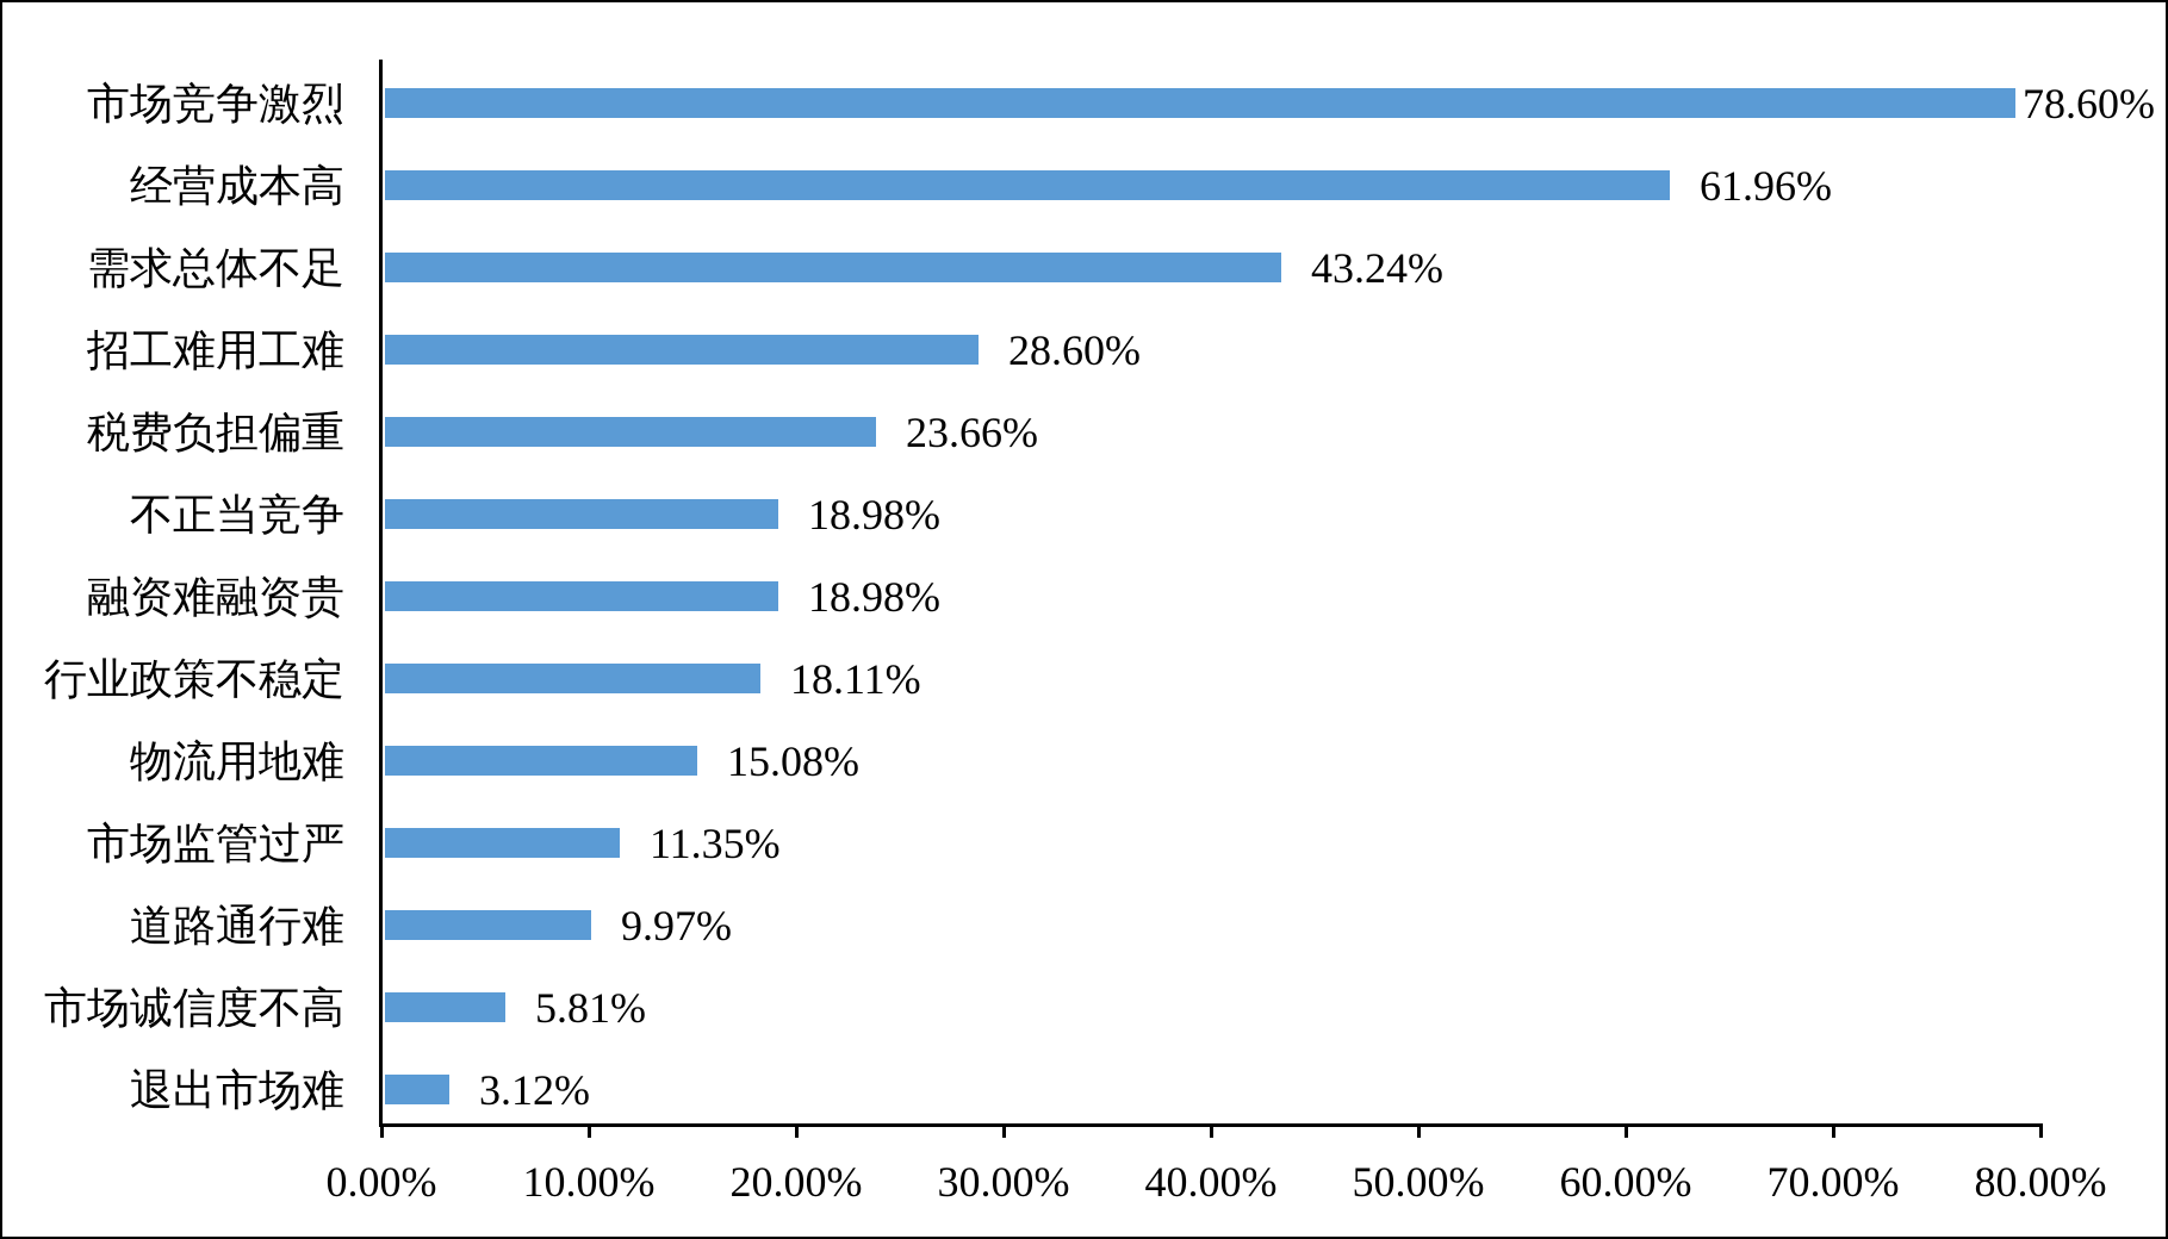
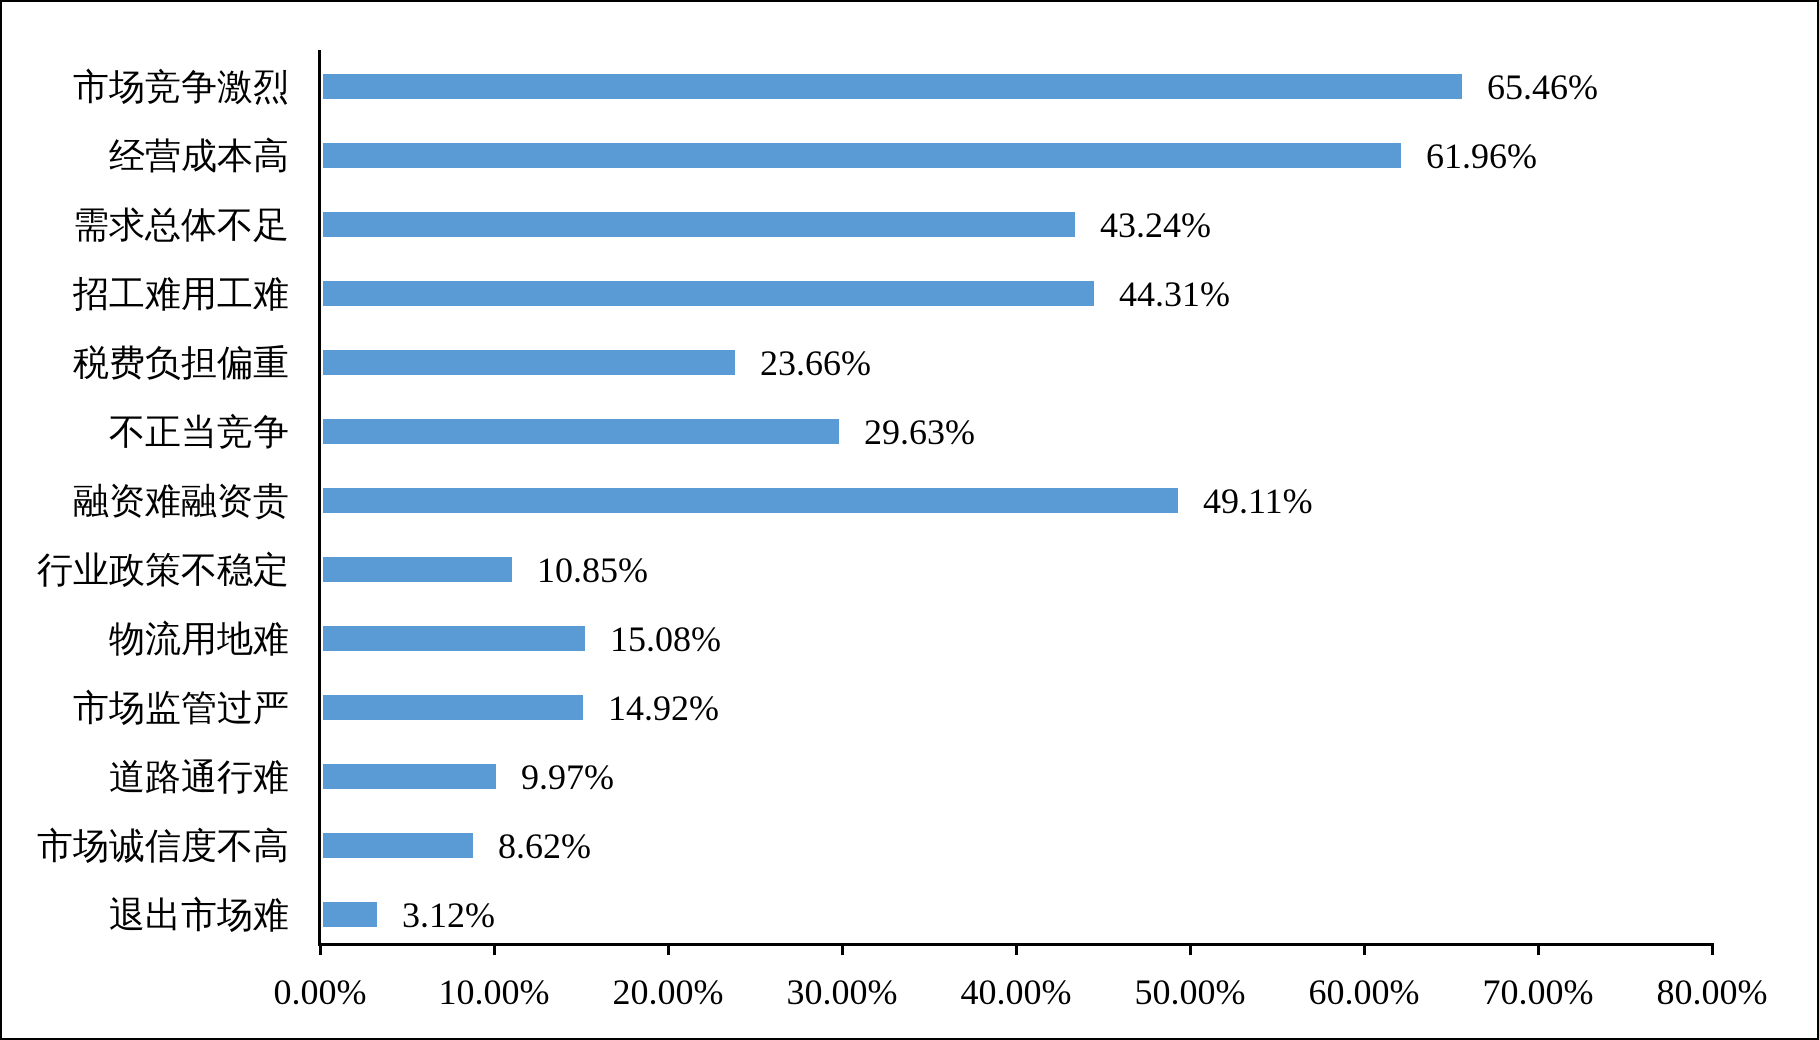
市场竞争激烈: 78.60% -> 65.46%
招工难用工难: 28.60% -> 44.31%
不正当竞争: 18.98% -> 29.63%
融资难融资贵: 18.98% -> 49.11%
行业政策不稳定: 18.11% -> 10.85%
市场监管过严: 11.35% -> 14.92%
市场诚信度不高: 5.81% -> 8.62%
